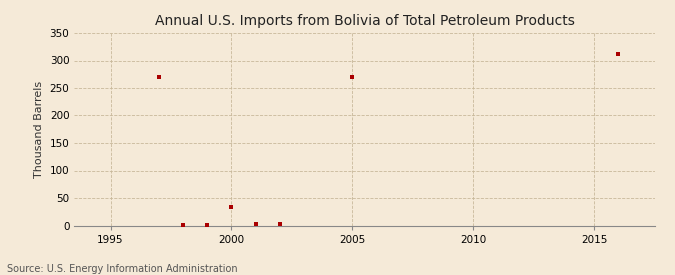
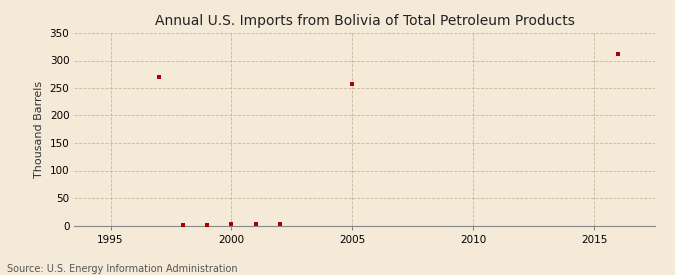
2000: 34 -> 2
2005: 270 -> 258
